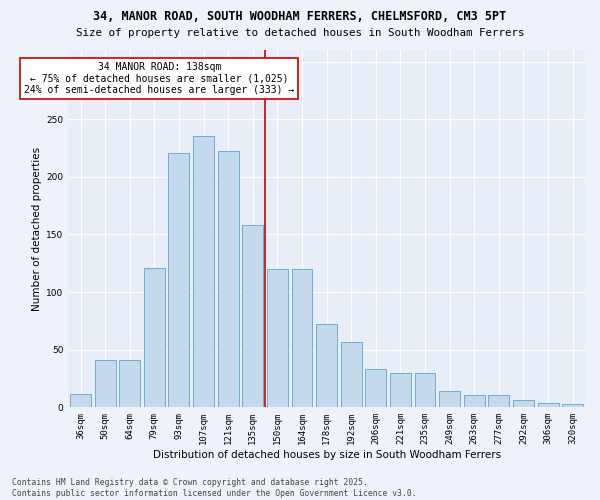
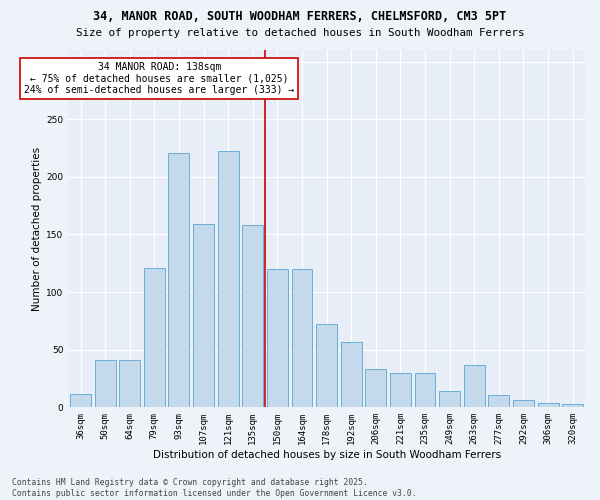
107sqm: 235 -> 159
263sqm: 11 -> 37
